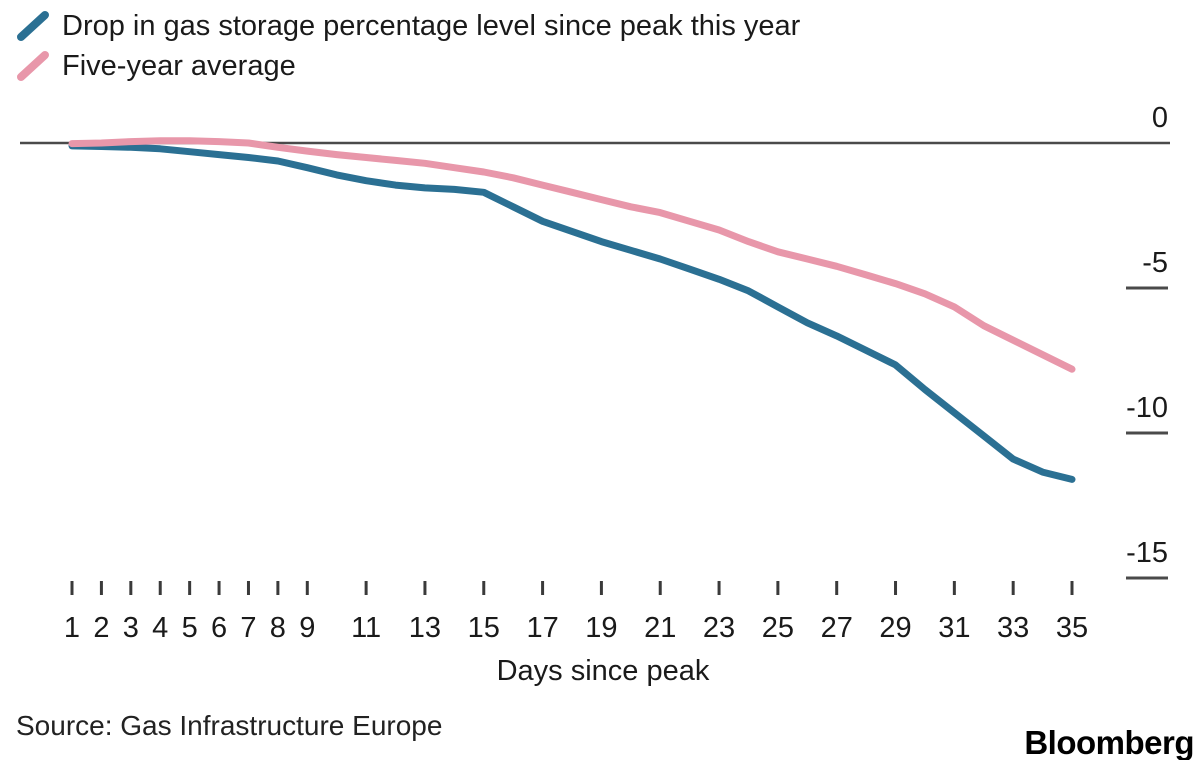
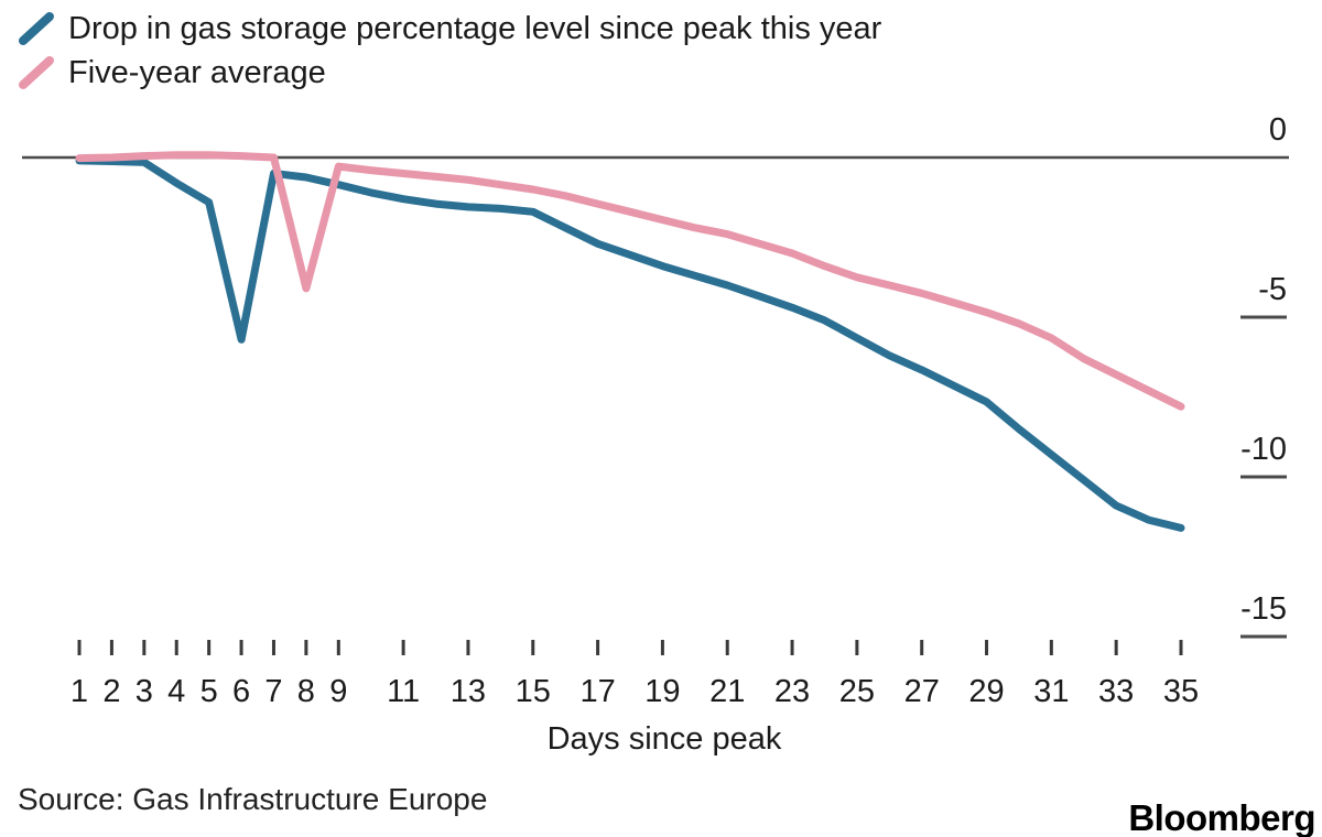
Drop in gas storage percentage level since peak this year/4: -0.2 -> -0.8
Drop in gas storage percentage level since peak this year/5: -0.3 -> -1.4
Drop in gas storage percentage level since peak this year/6: -0.4 -> -5.7
Five-year average/8: -0.1 -> -4.1
